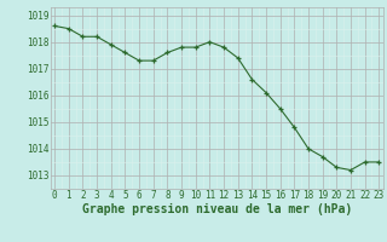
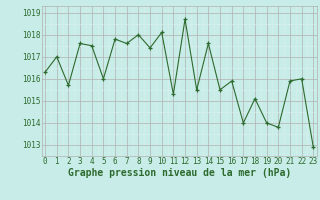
0: 1018.6 -> 1016.3
1: 1018.5 -> 1017.0
2: 1018.2 -> 1015.7
3: 1018.2 -> 1017.6
4: 1017.9 -> 1017.5
5: 1017.6 -> 1016.0
6: 1017.3 -> 1017.8
7: 1017.3 -> 1017.6
8: 1017.6 -> 1018.0
9: 1017.8 -> 1017.4
10: 1017.8 -> 1018.1
11: 1018.0 -> 1015.3
12: 1017.8 -> 1018.7
13: 1017.4 -> 1015.5
14: 1016.6 -> 1017.6
15: 1016.1 -> 1015.5
16: 1015.5 -> 1015.9
17: 1014.8 -> 1014.0
18: 1014.0 -> 1015.1
19: 1013.7 -> 1014.0
20: 1013.3 -> 1013.8
21: 1013.2 -> 1015.9
22: 1013.5 -> 1016.0
23: 1013.5 -> 1012.9
